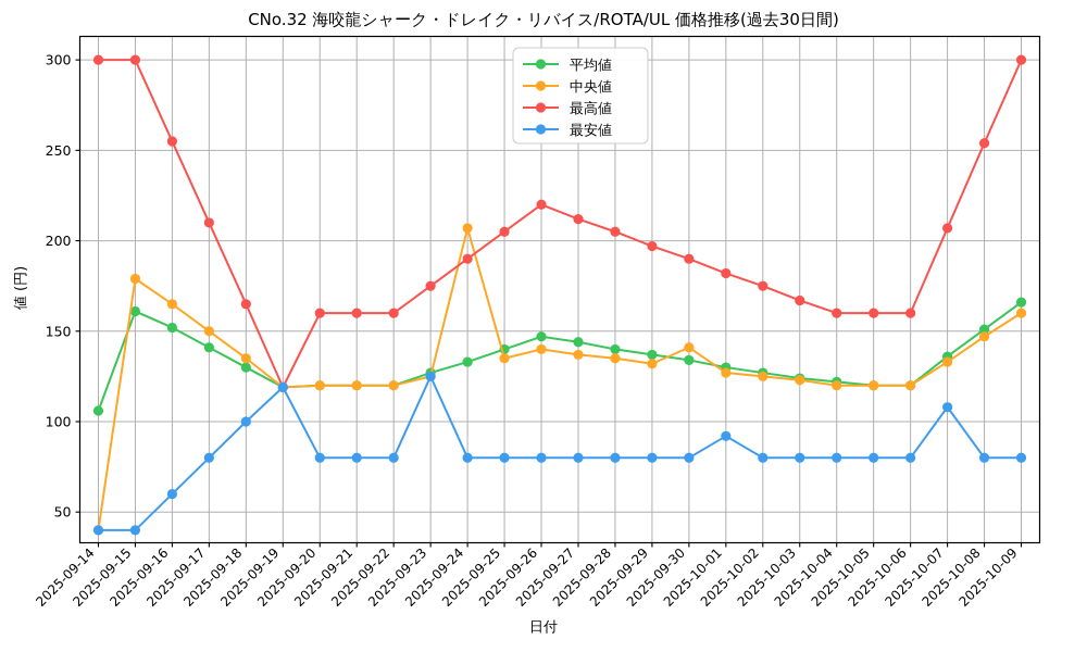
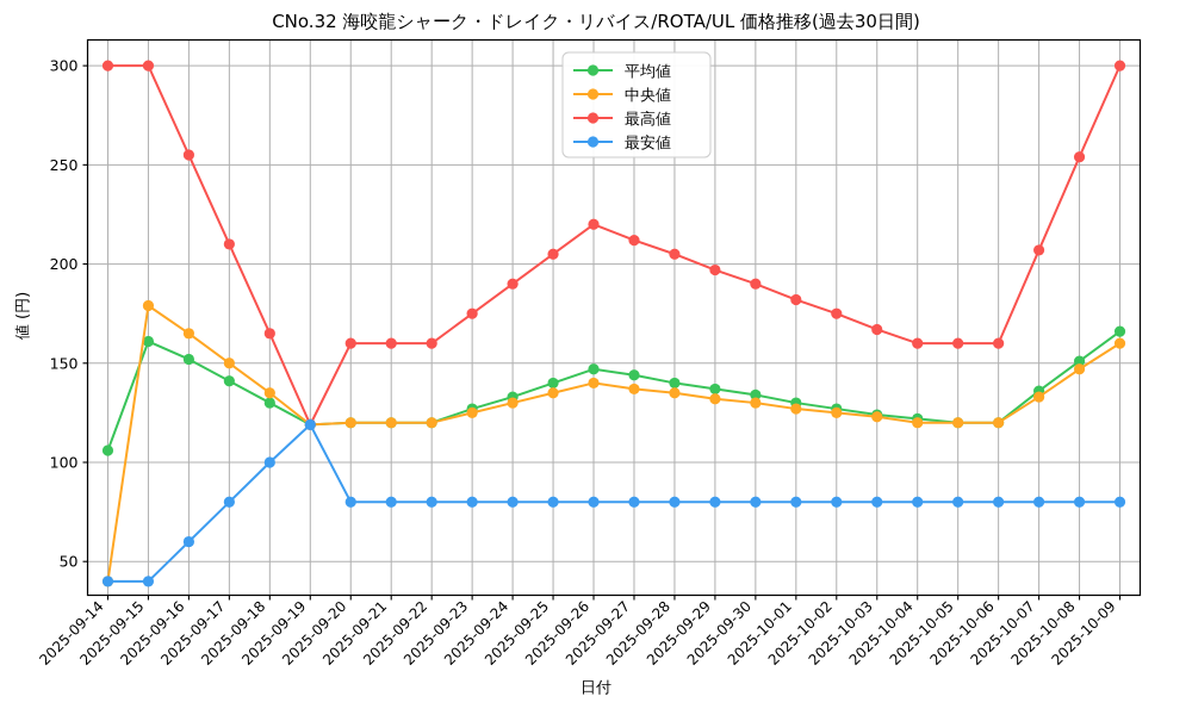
最安値/2025-09-23: 125 -> 80
中央値/2025-09-24: 207 -> 130
中央値/2025-09-30: 141 -> 130
最安値/2025-10-01: 92 -> 80
最安値/2025-10-07: 108 -> 80
